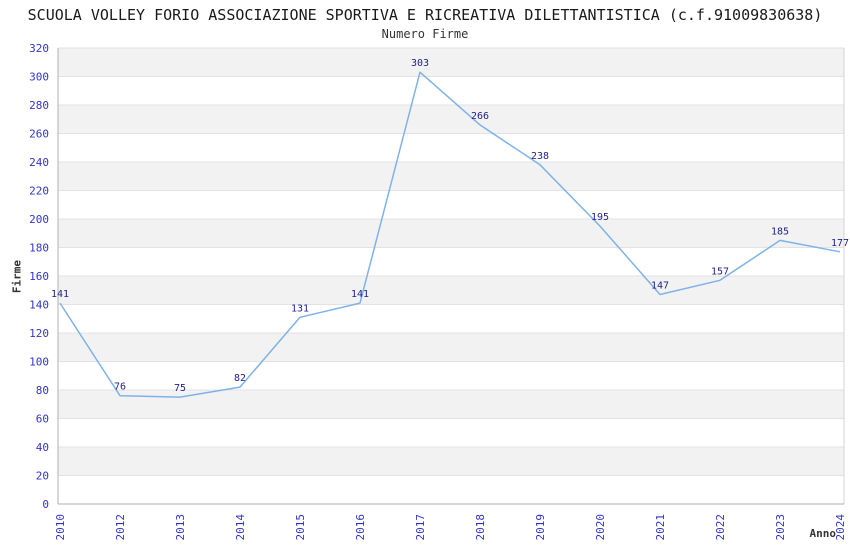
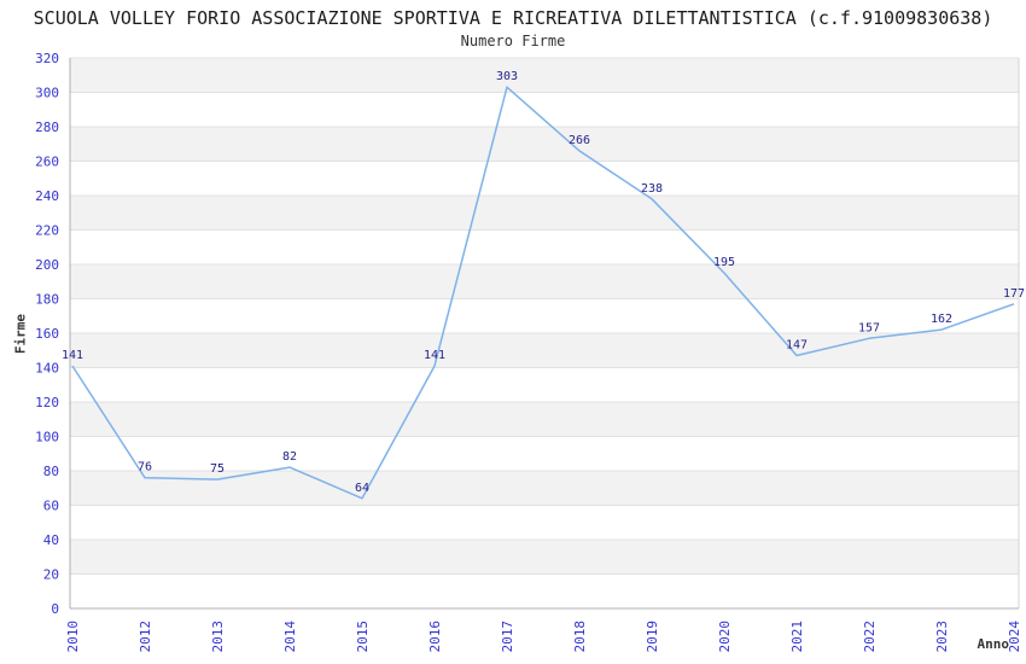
2015: 131 -> 64
2023: 185 -> 162
